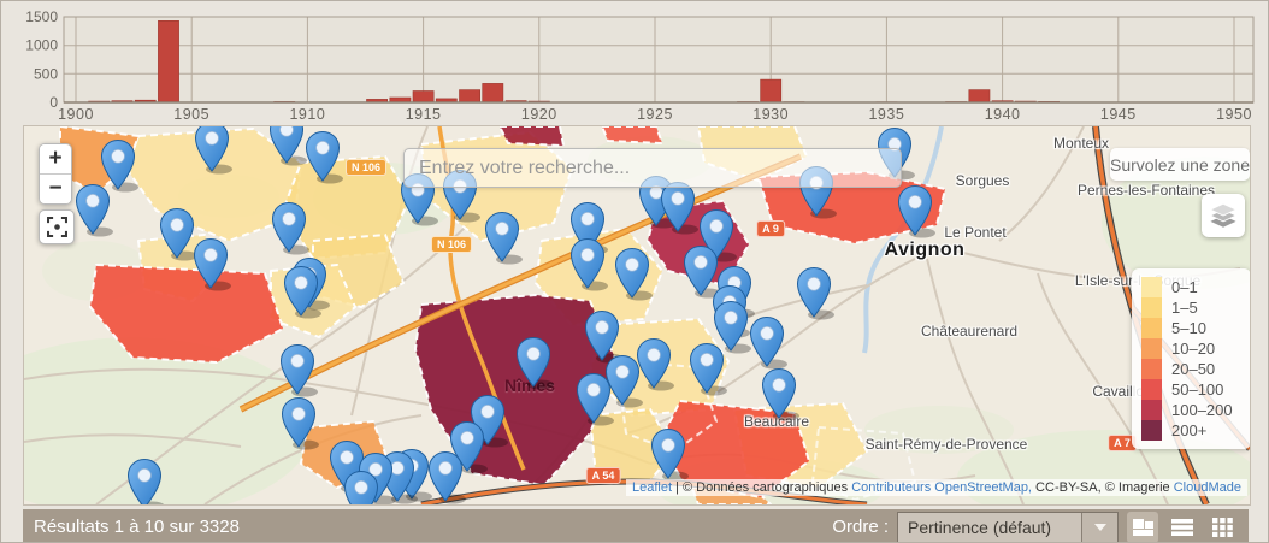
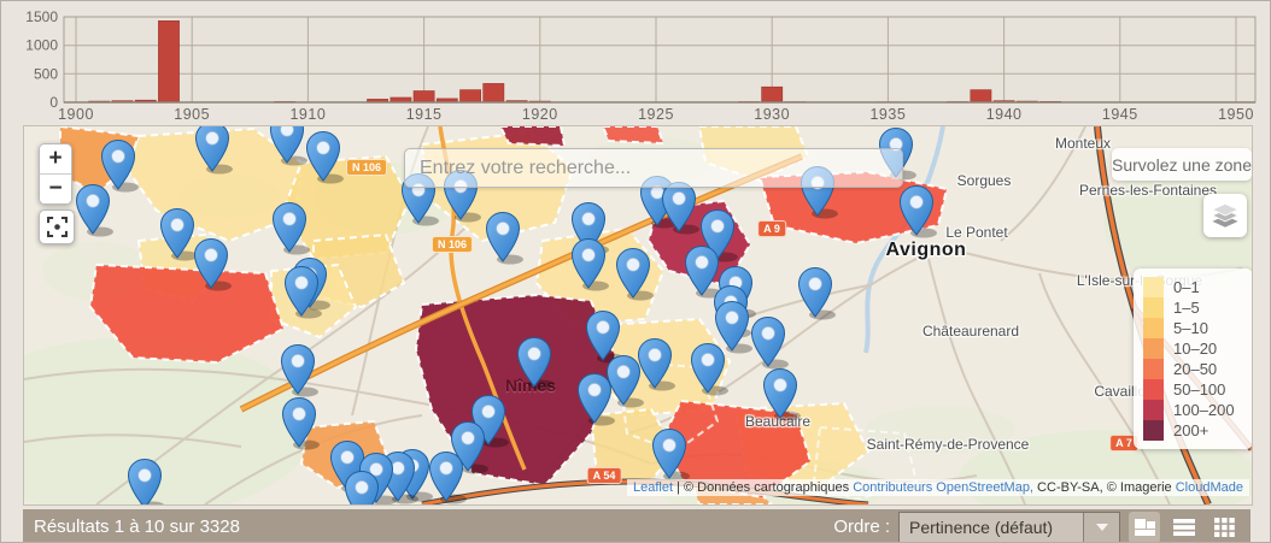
1930: 400 -> 300
